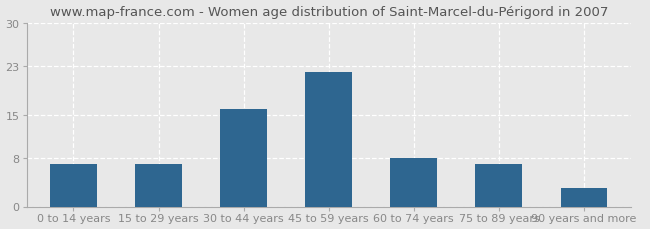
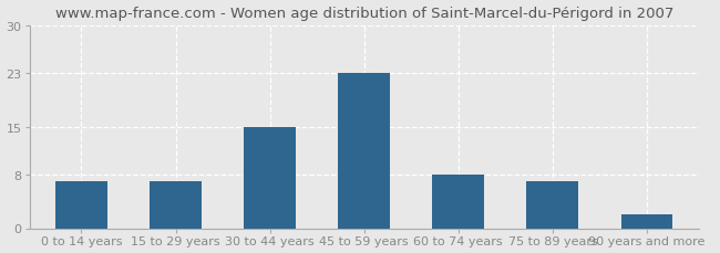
30 to 44 years: 16 -> 15
45 to 59 years: 22 -> 23
90 years and more: 3 -> 2
